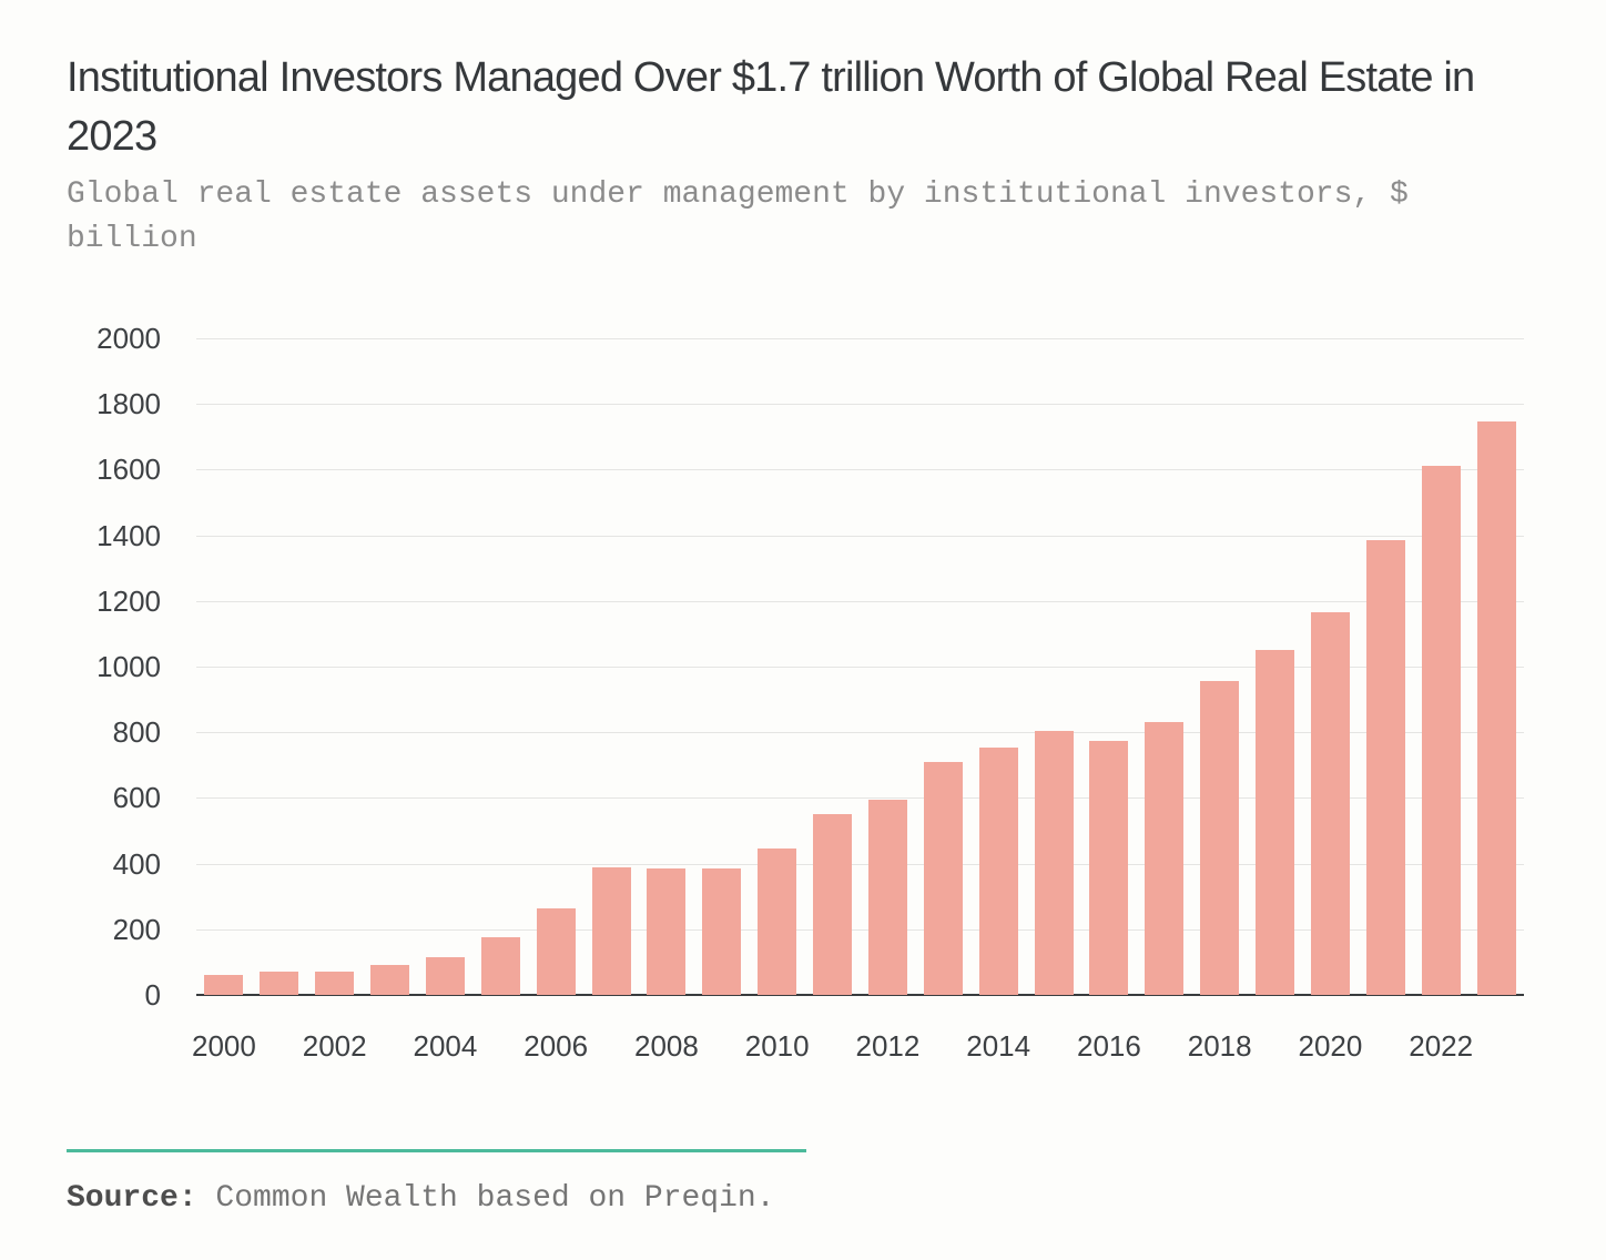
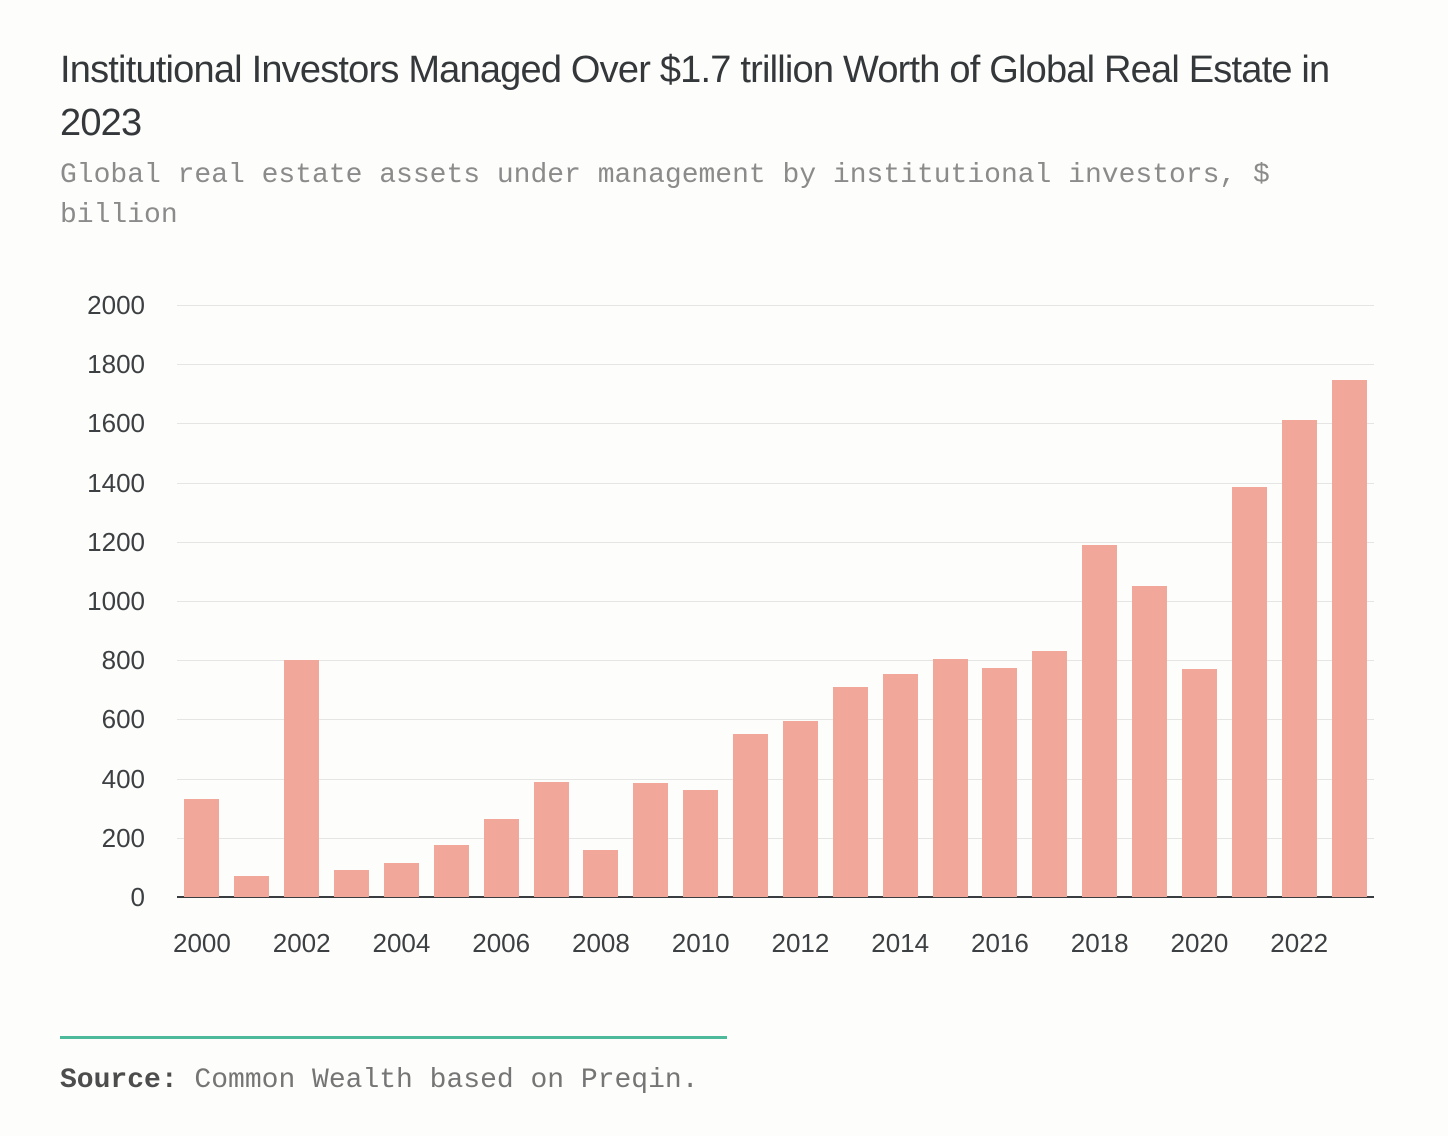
2000: 60 -> 330
2002: 70 -> 800
2008: 380 -> 160
2010: 440 -> 360
2018: 960 -> 1190
2020: 1160 -> 770
